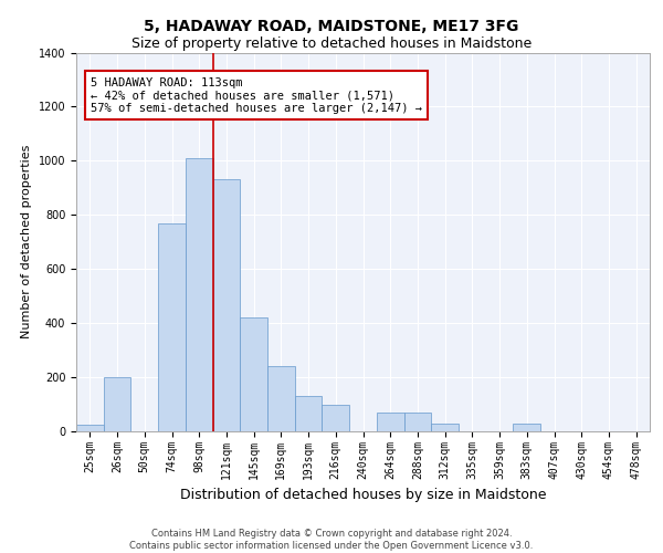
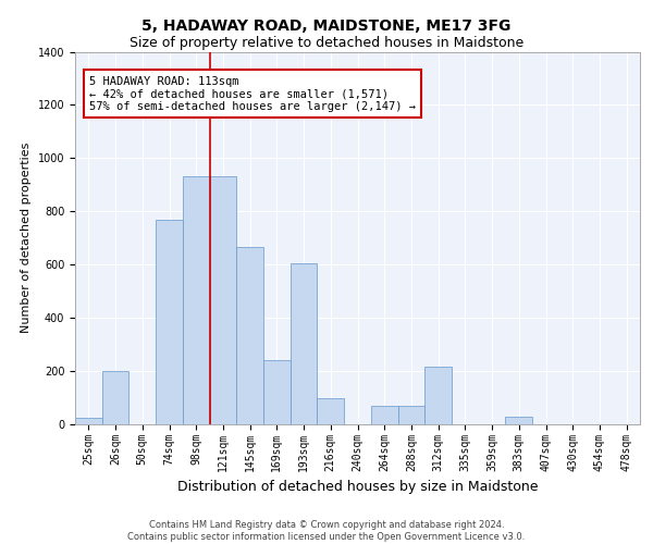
98sqm: 1010 -> 930
145sqm: 420 -> 665
193sqm: 130 -> 605
312sqm: 30 -> 215
